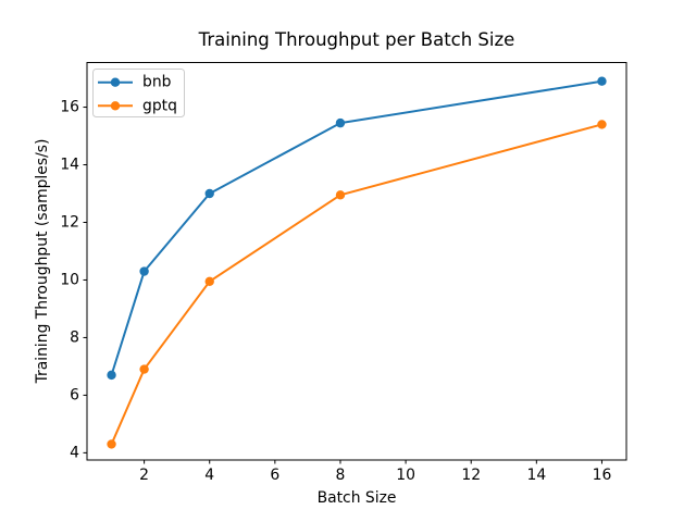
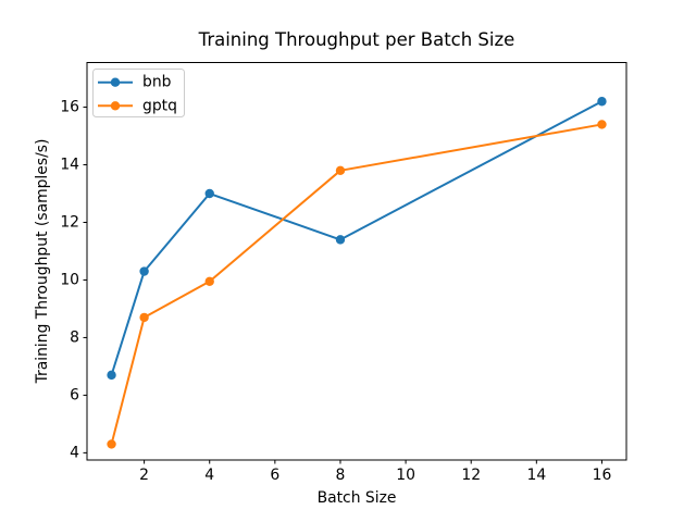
gptq/2: 6.9 -> 8.7
bnb/8: 15.4 -> 11.4
gptq/8: 12.9 -> 13.8
bnb/16: 16.9 -> 16.2
